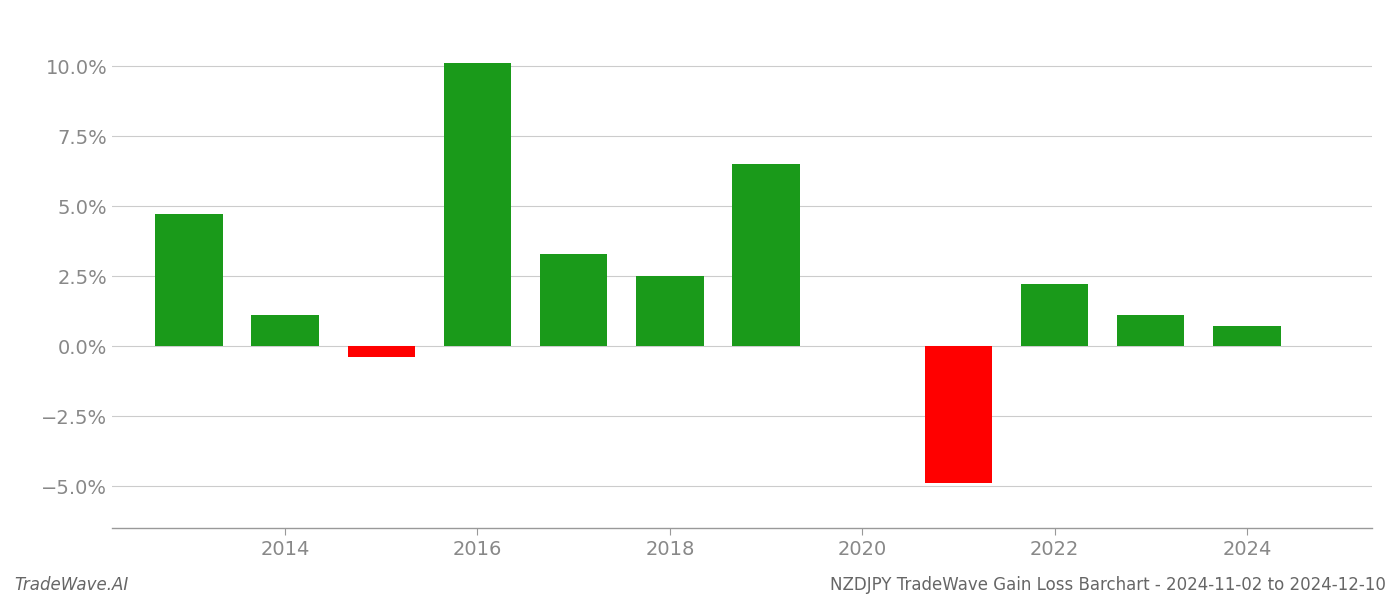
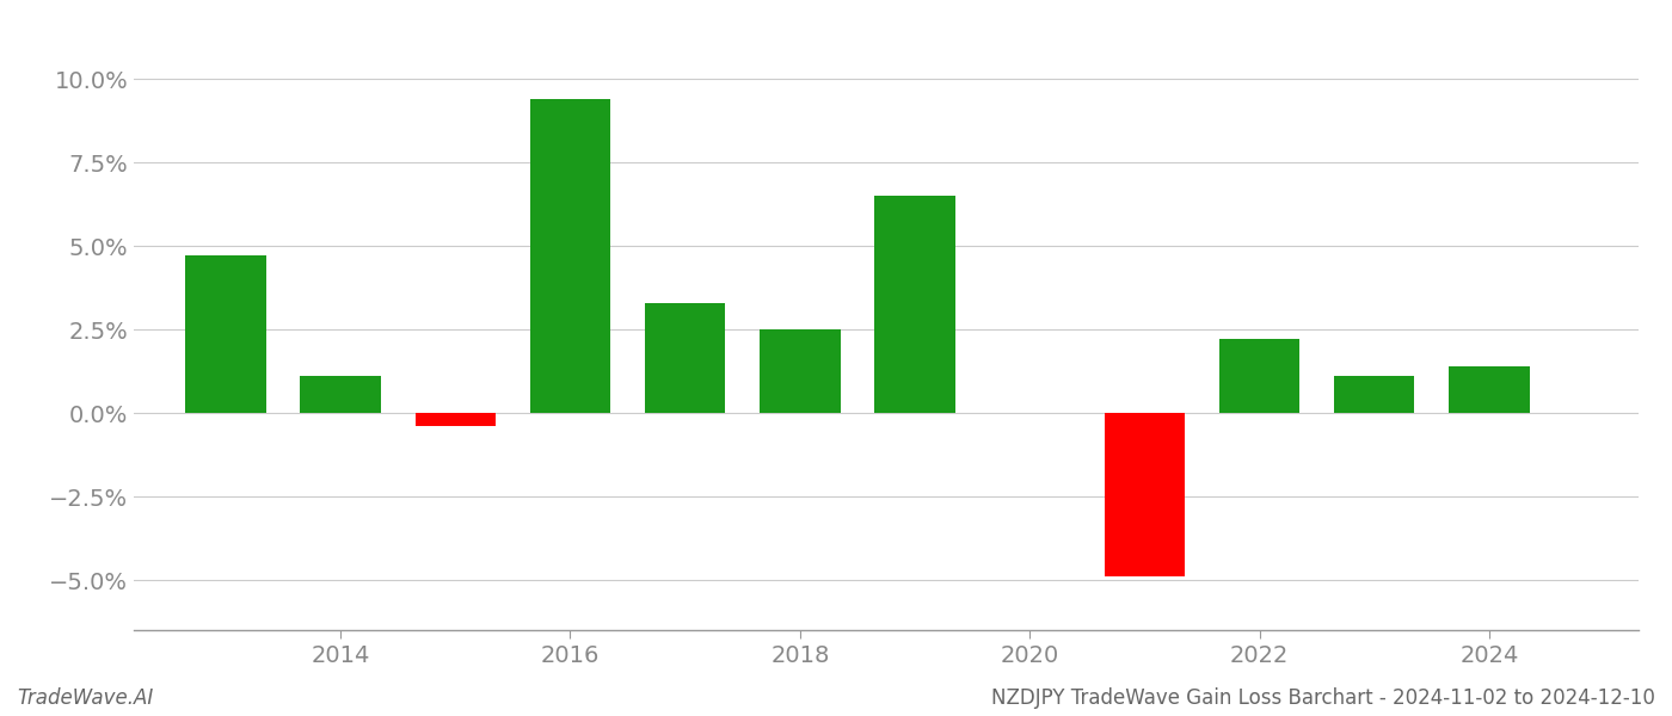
2016: 10.1% -> 9.4%
2024: 0.7% -> 1.4%
